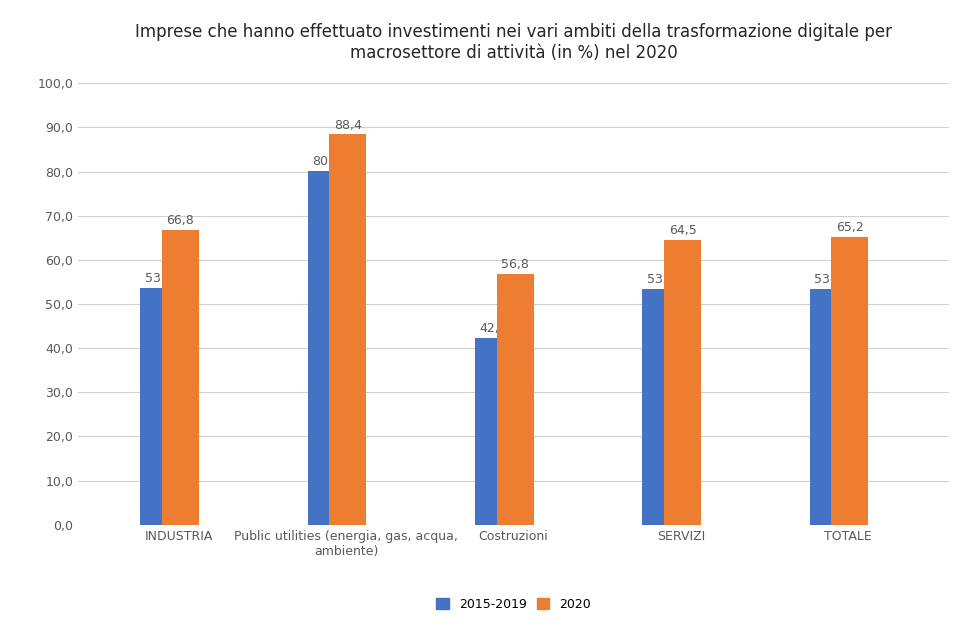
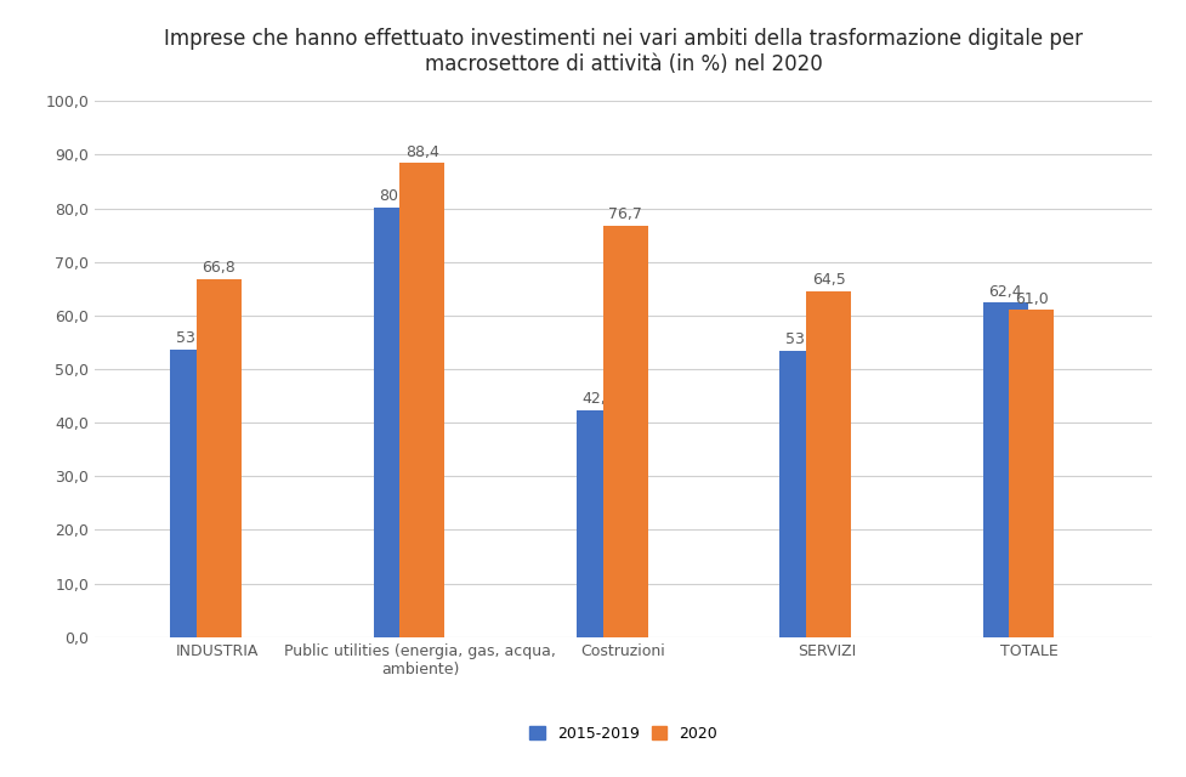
2020/Costruzioni: 56,8 -> 76,7
2015-2019/TOTALE: 53,5 -> 62,4
2020/TOTALE: 65,2 -> 61,0
